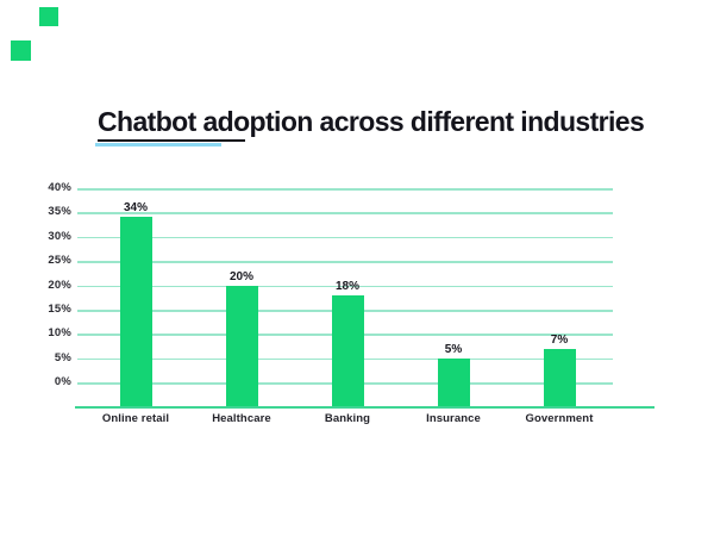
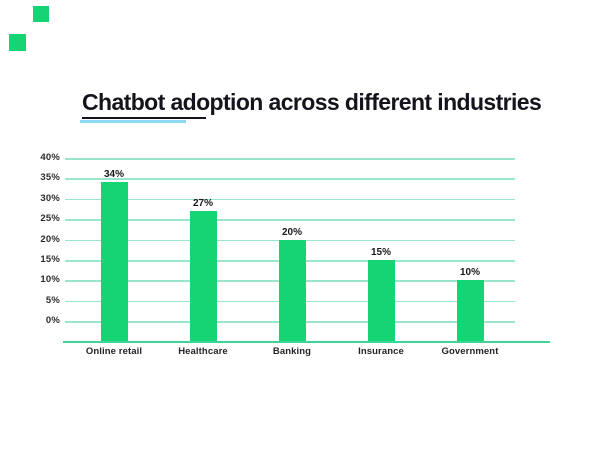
Healthcare: 20% -> 27%
Banking: 18% -> 20%
Insurance: 5% -> 15%
Government: 7% -> 10%
